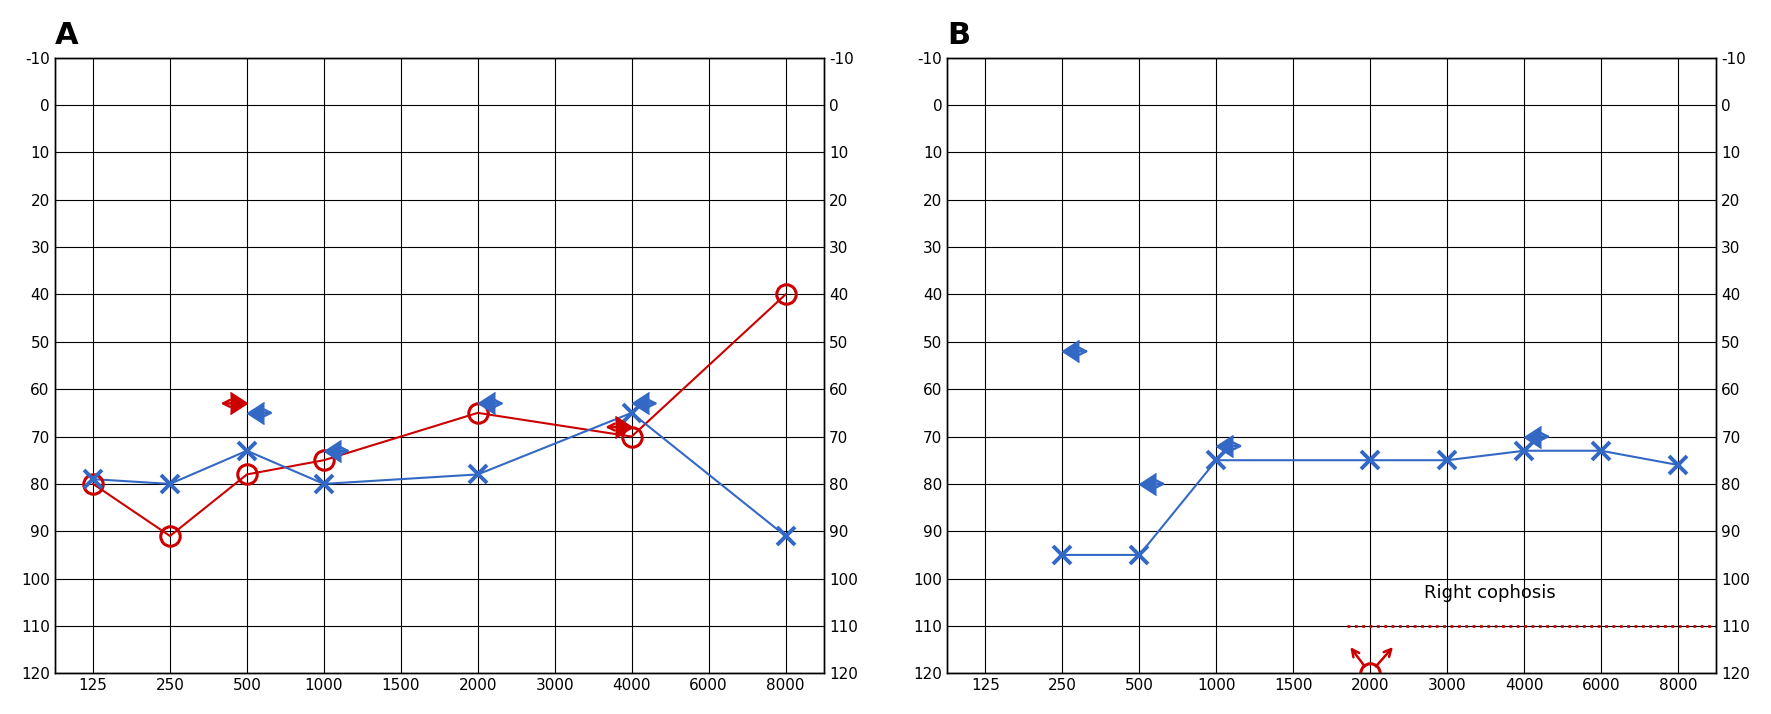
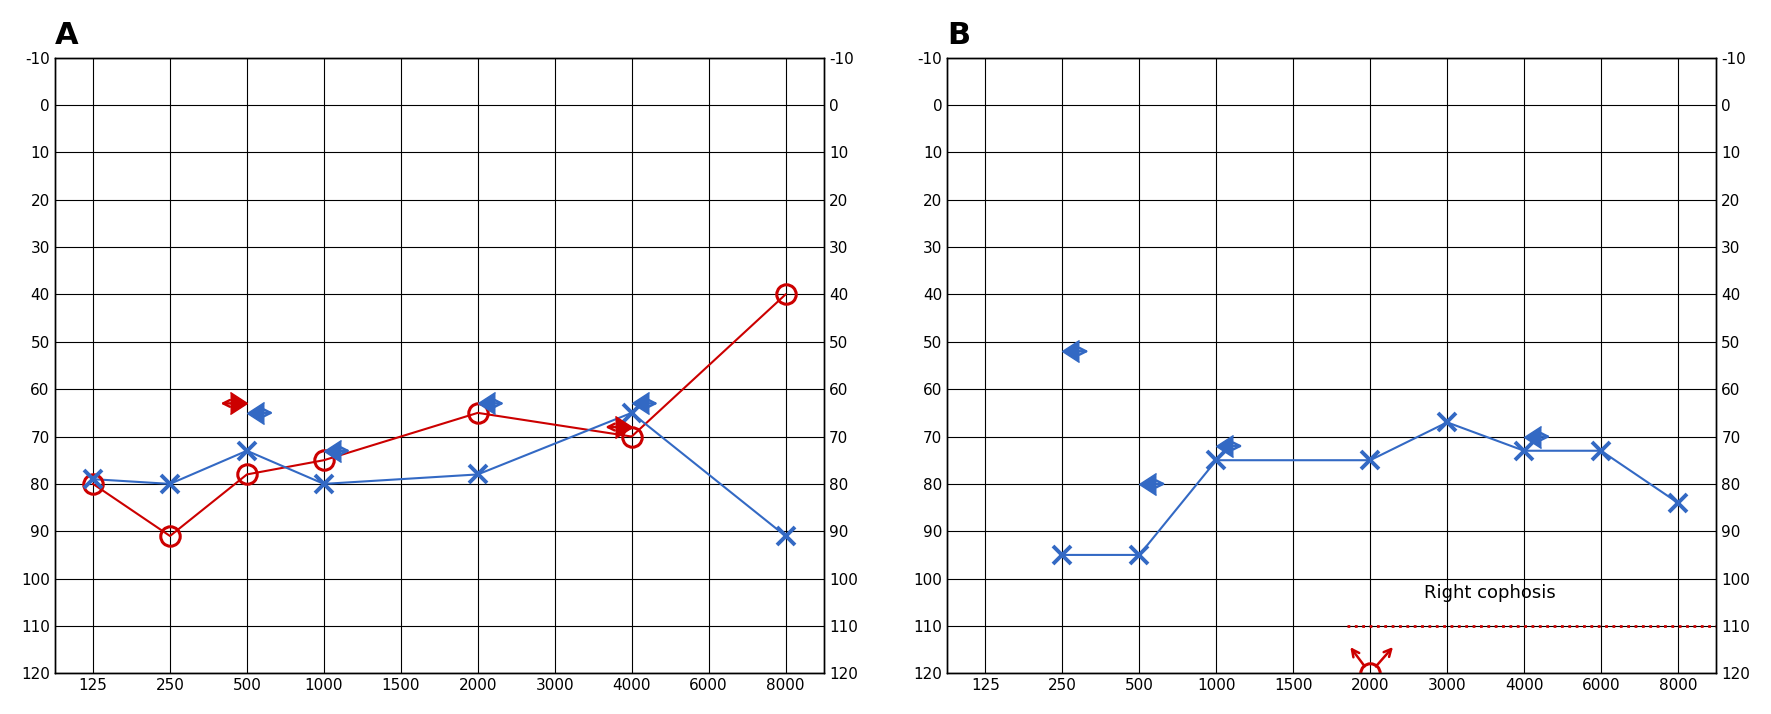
B/3000: 75 -> 67
B/8000: 76 -> 84
